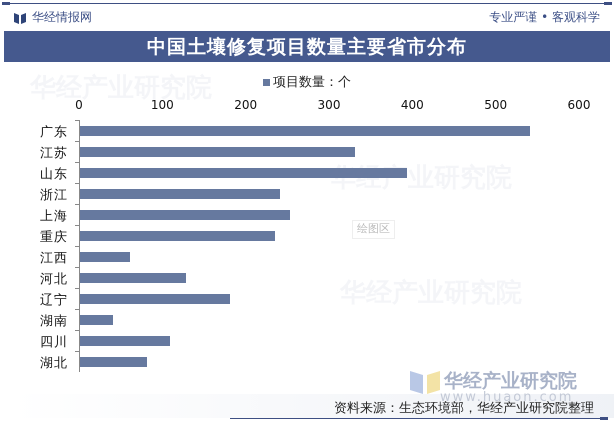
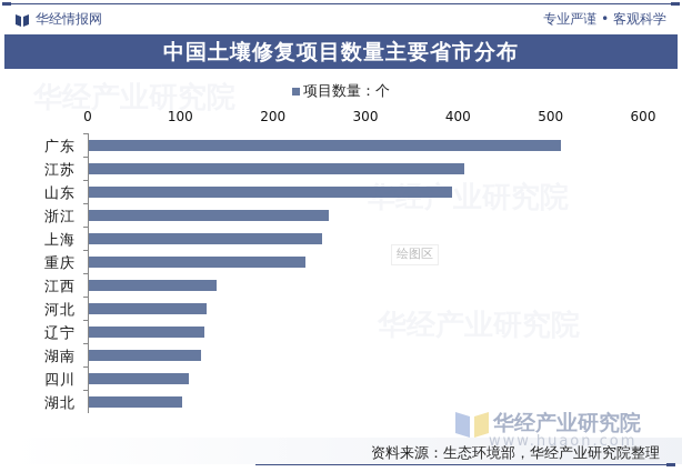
广东: 540 -> 510
江苏: 330 -> 410
浙江: 240 -> 260
江西: 60 -> 140
辽宁: 180 -> 120
湖南: 40 -> 120
湖北: 80 -> 100
